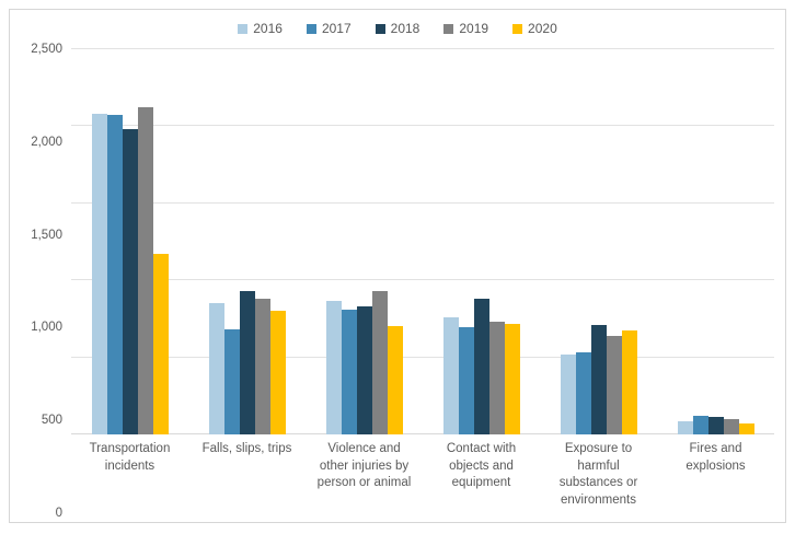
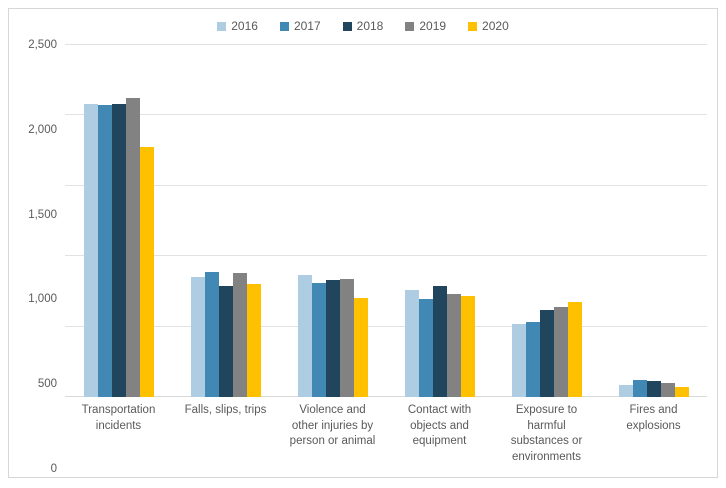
2018/Transportation incidents: 1980 -> 2080
2020/Transportation incidents: 1170 -> 1780
2017/Falls, slips, trips: 680 -> 890
2018/Falls, slips, trips: 930 -> 790
2019/Violence and other injuries by person or animal: 930 -> 840
2018/Contact with objects and equipment: 880 -> 790
2018/Exposure to harmful substances or environments: 710 -> 620
